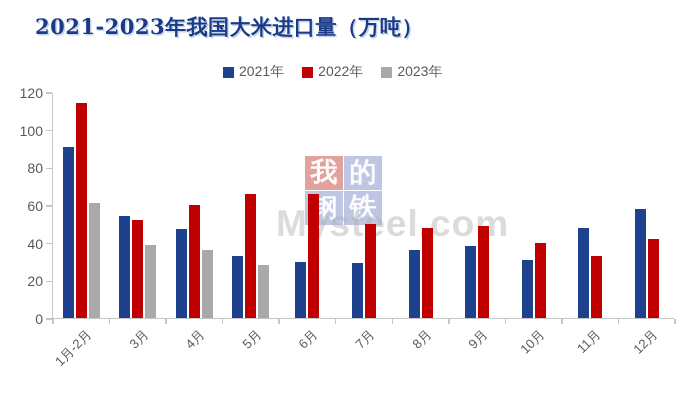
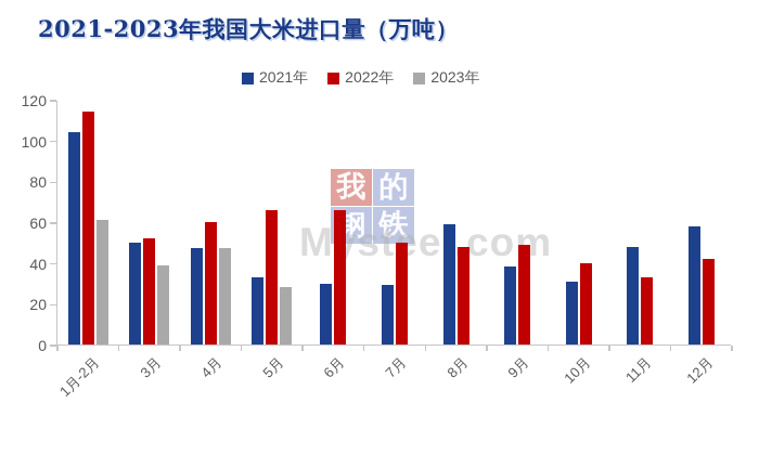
2021年/1月-2月: 91 -> 104
2021年/3月: 54 -> 50
2023年/4月: 36 -> 47
2021年/8月: 36 -> 59
